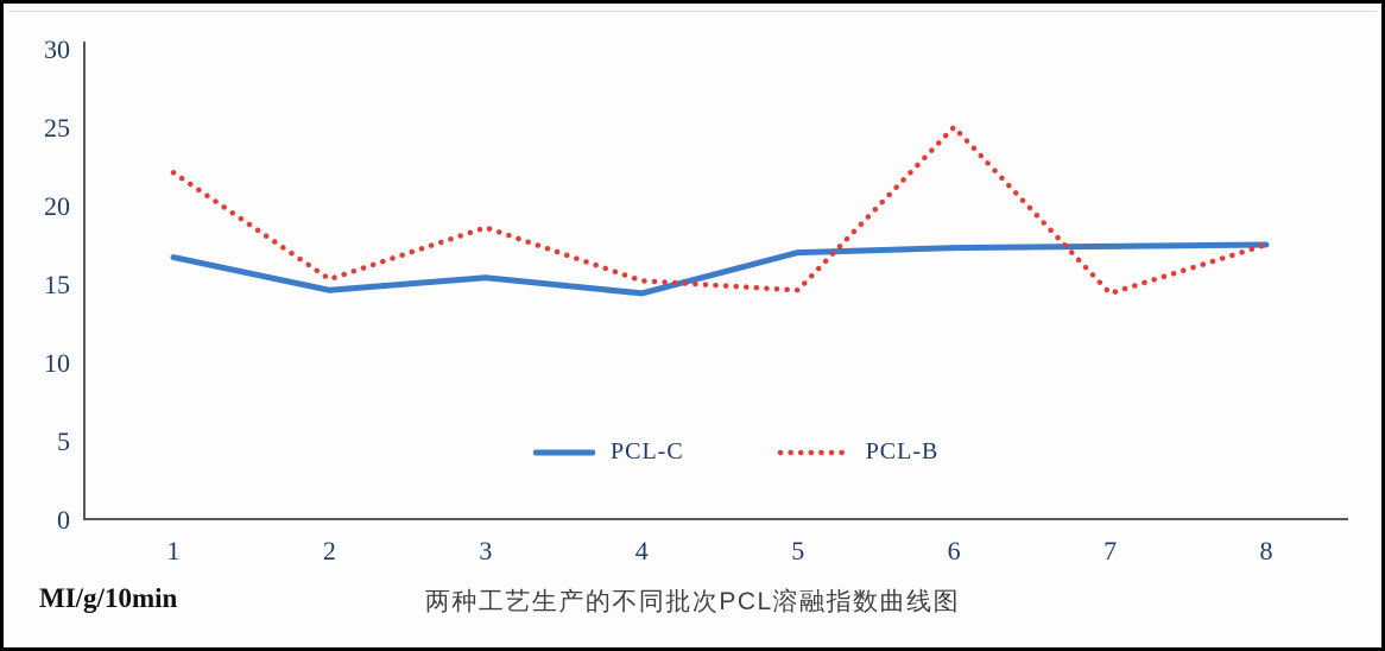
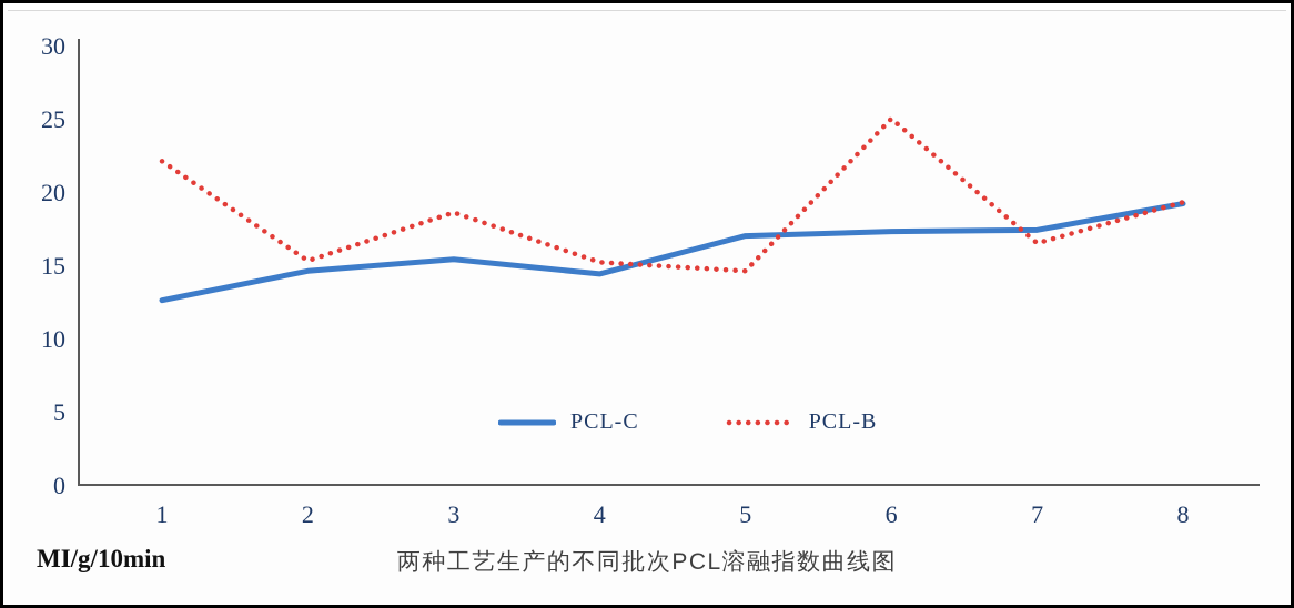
PCL-C/1: 16.7 -> 12.6
PCL-B/7: 14.4 -> 16.5
PCL-C/8: 17.5 -> 19.2
PCL-B/8: 17.5 -> 19.3
